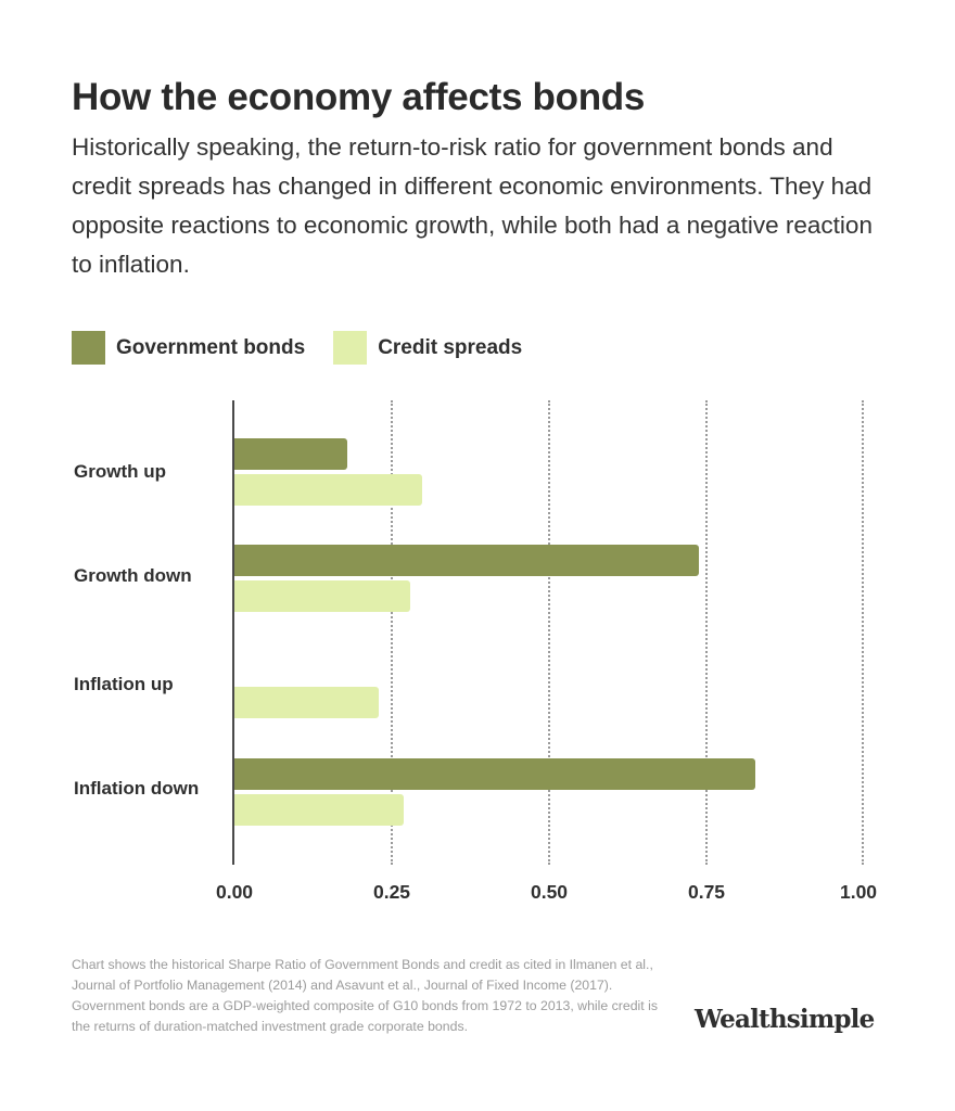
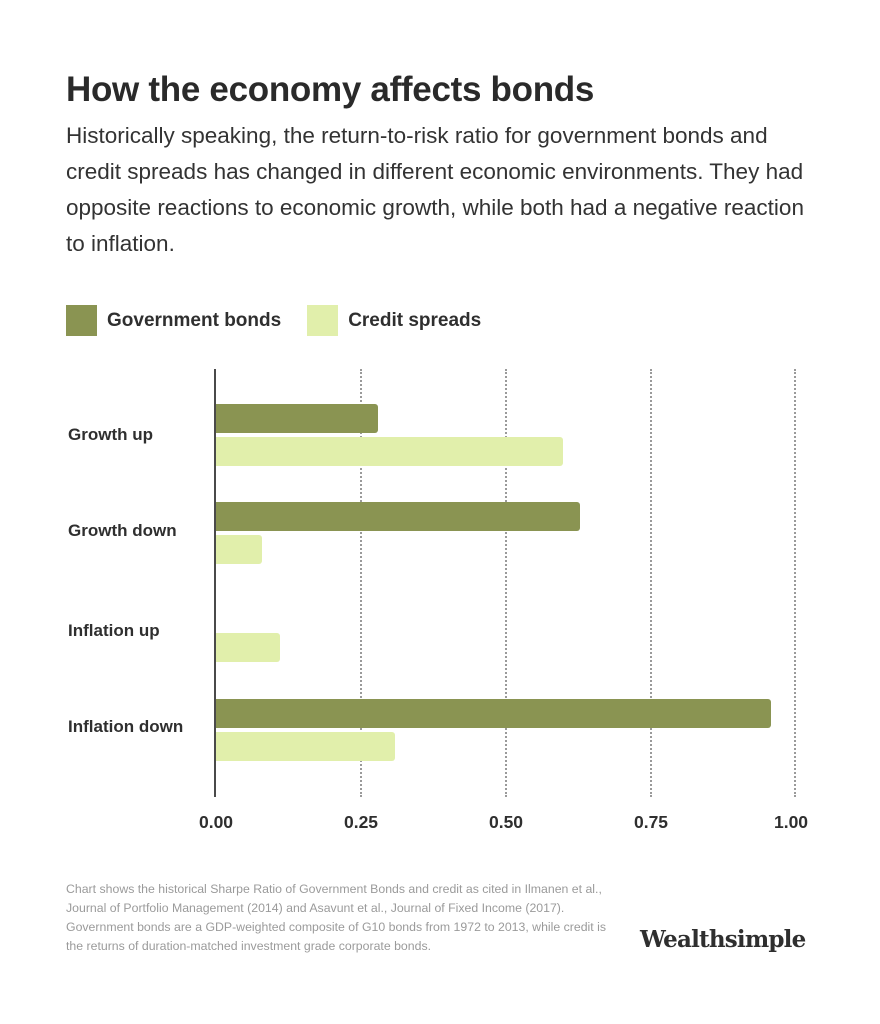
Government bonds/Growth up: 0.18 -> 0.28
Credit spreads/Growth up: 0.30 -> 0.60
Government bonds/Growth down: 0.74 -> 0.63
Credit spreads/Growth down: 0.28 -> 0.08
Credit spreads/Inflation up: 0.23 -> 0.11
Government bonds/Inflation down: 0.83 -> 0.96
Credit spreads/Inflation down: 0.27 -> 0.31
